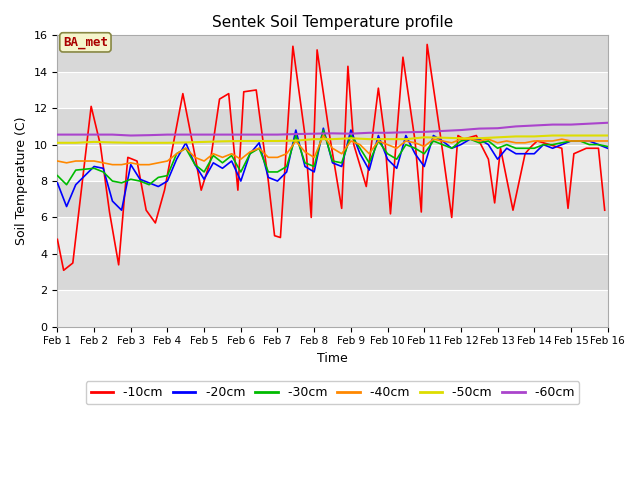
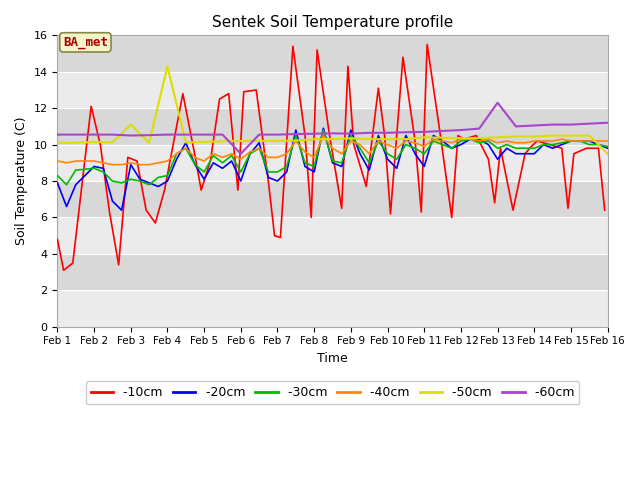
-50cm/Feb 3: 10.1 -> 11.1
-50cm/Feb 4: 10.1 -> 14.3
-60cm/Feb 6: 10.6 -> 9.5
-60cm/Feb 13: 10.9 -> 12.3
-50cm/Feb 16: 10.5 -> 9.5
